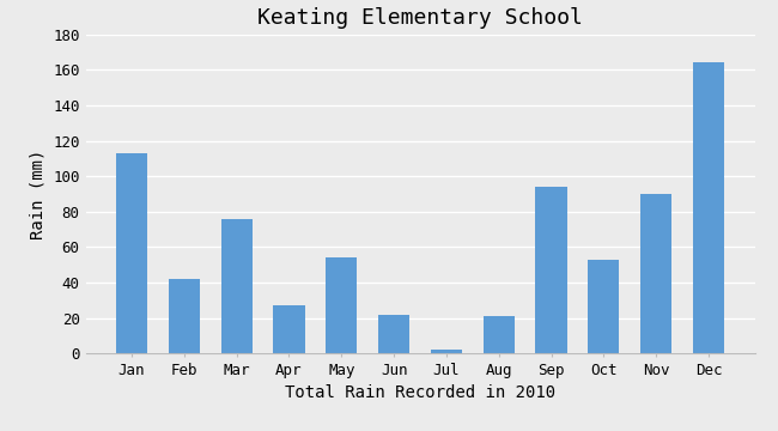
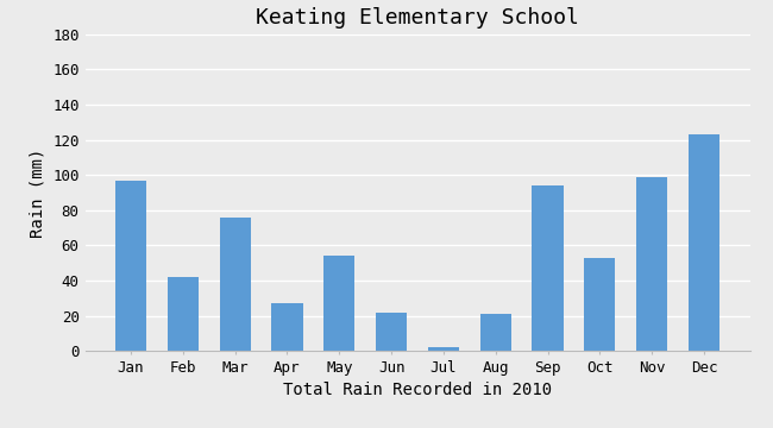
Jan: 113 -> 97
Nov: 90 -> 99
Dec: 164 -> 123
